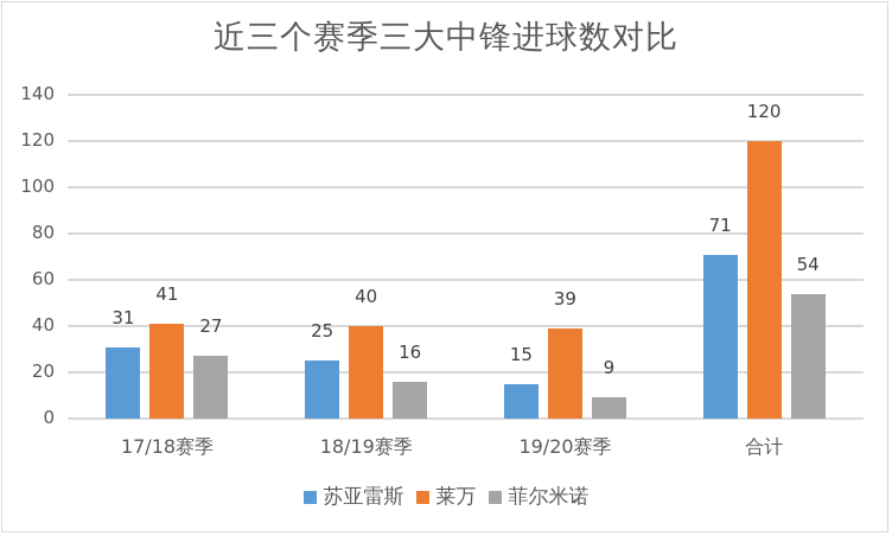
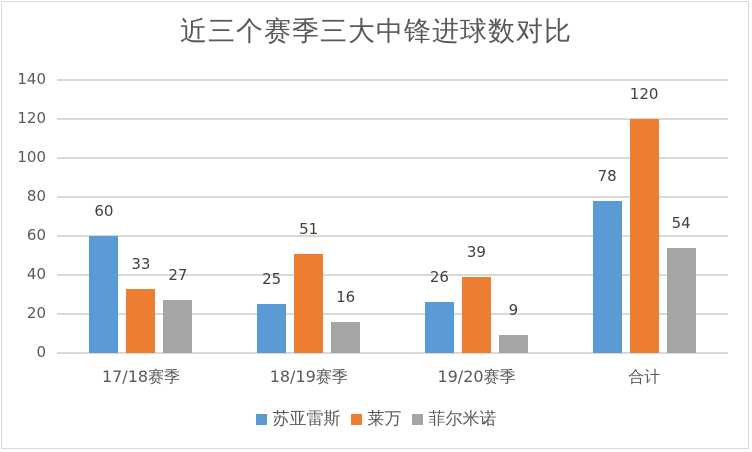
苏亚雷斯/17/18赛季: 31 -> 60
莱万/17/18赛季: 41 -> 33
莱万/18/19赛季: 40 -> 51
苏亚雷斯/19/20赛季: 15 -> 26
苏亚雷斯/合计: 71 -> 78
